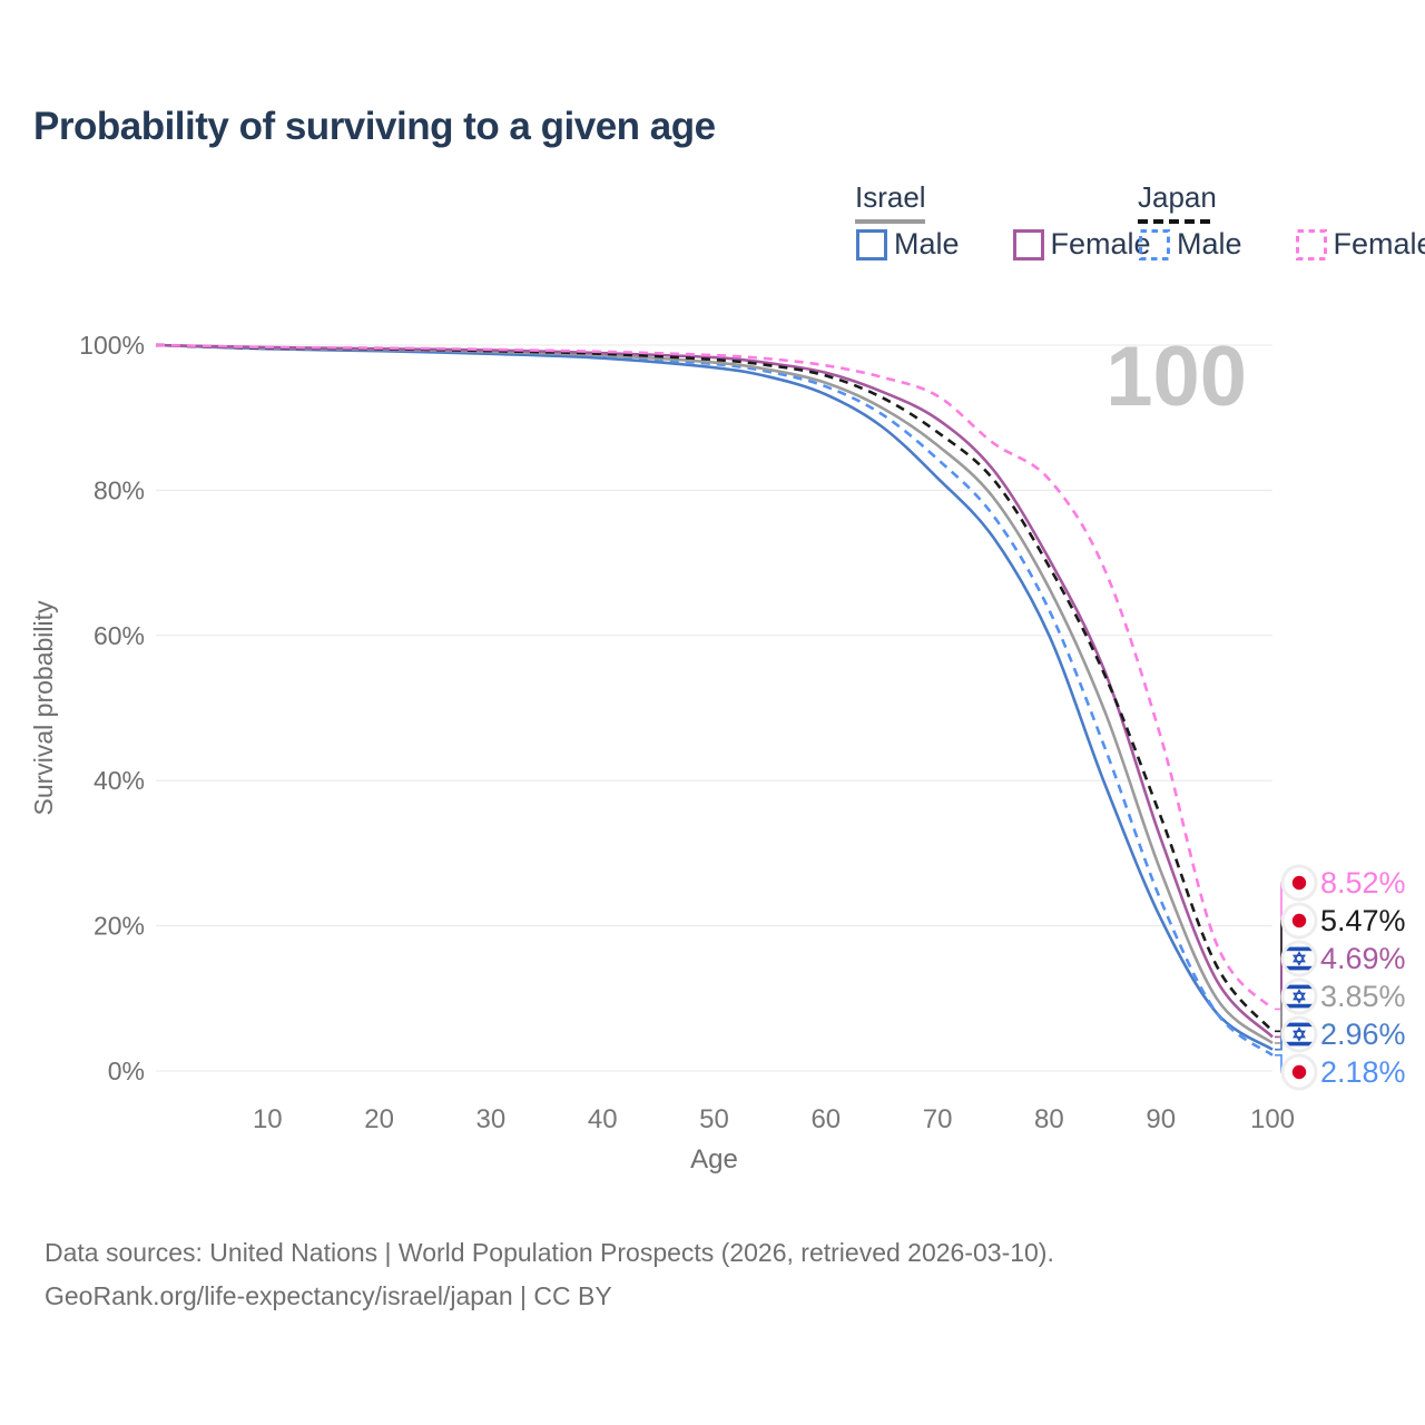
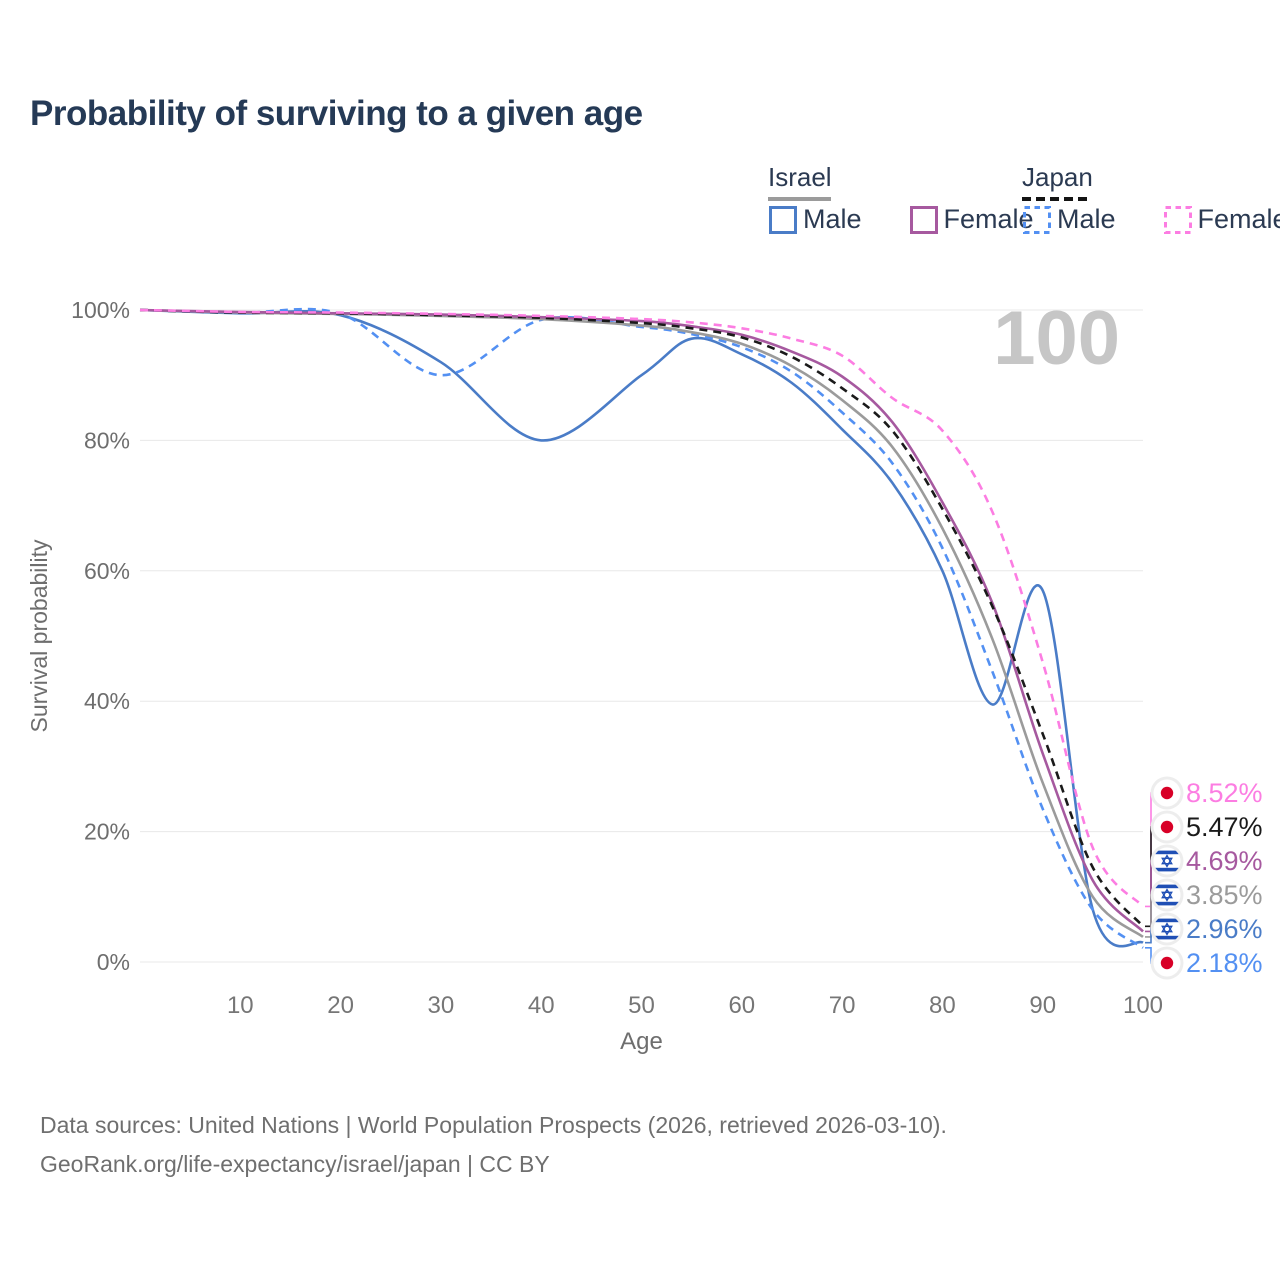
Israel Male/30: 99% -> 92%
Japan Male/30: 99% -> 90%
Israel Male/40: 98% -> 80%
Israel Male/50: 97% -> 90%
Israel Male/90: 21% -> 57%
